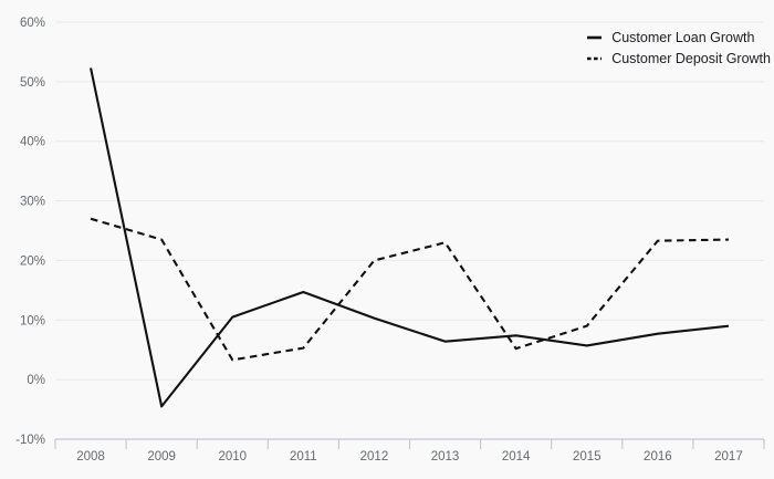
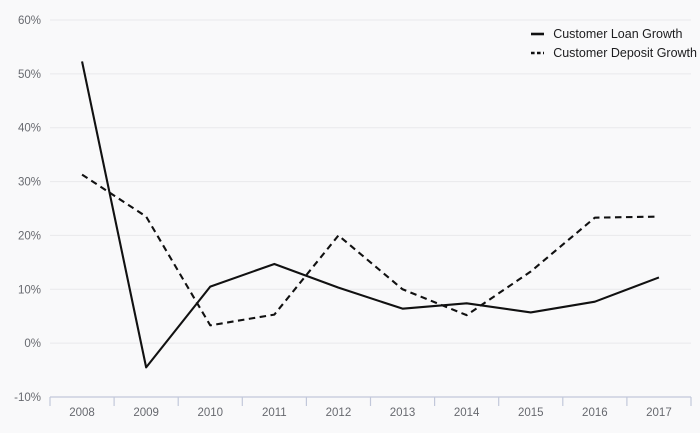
Customer Deposit Growth/2008: 27% -> 31%
Customer Deposit Growth/2013: 23% -> 10%
Customer Deposit Growth/2015: 9% -> 13%
Customer Loan Growth/2017: 9% -> 12%
